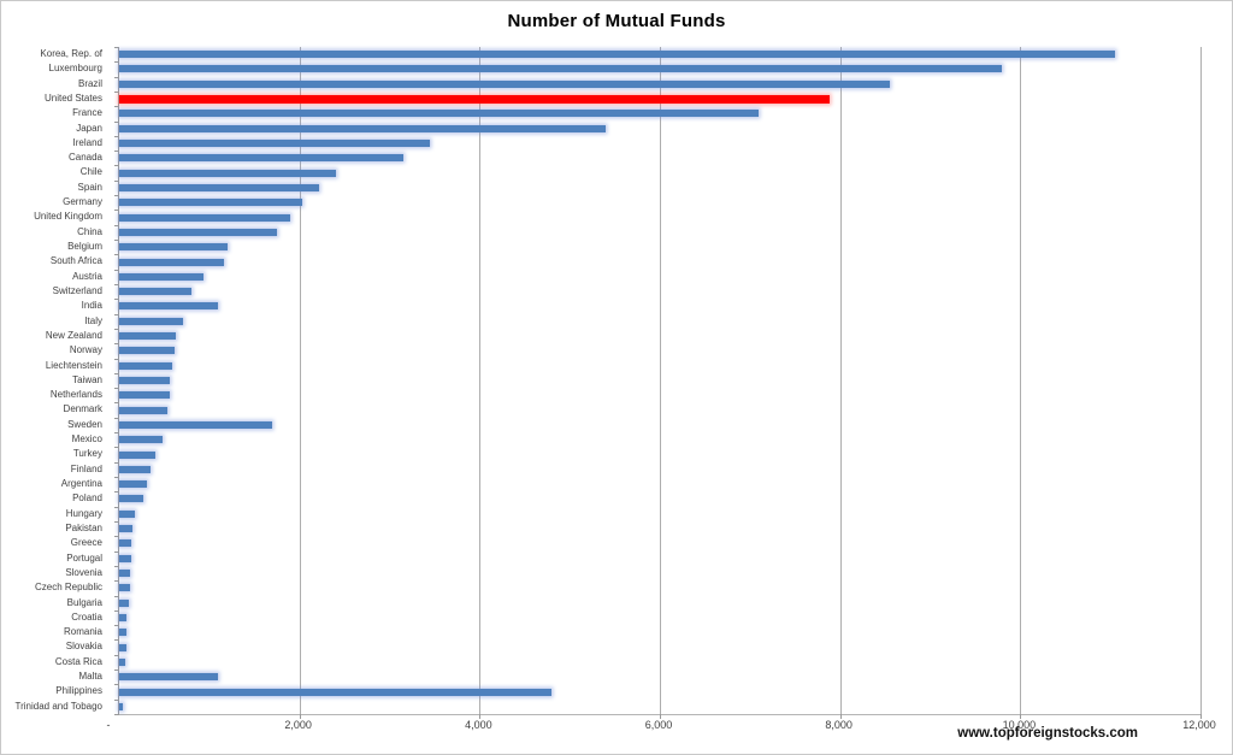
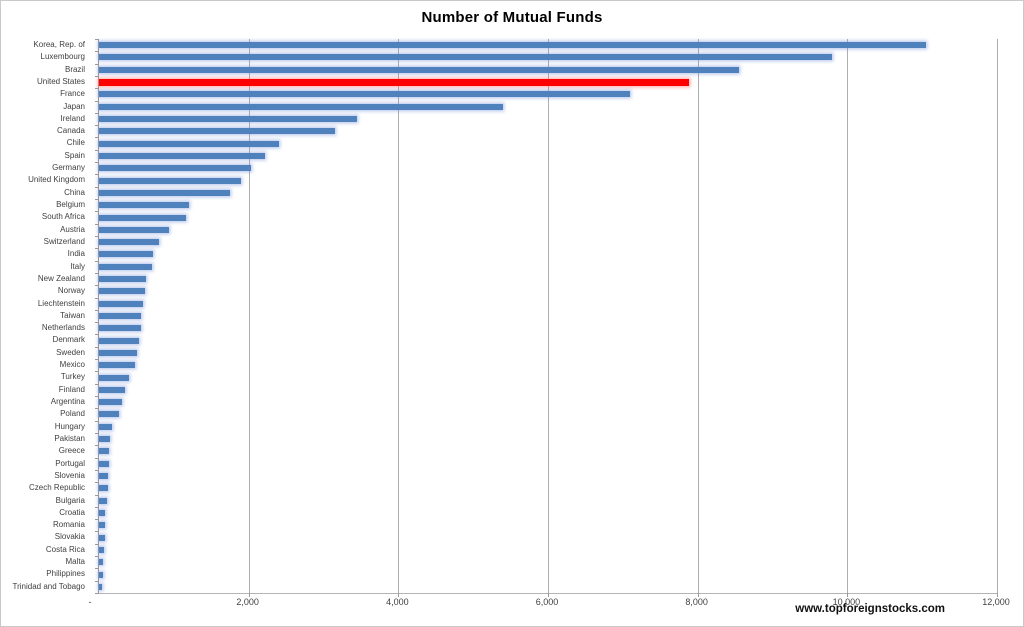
India: 1100 -> 700
Sweden: 1700 -> 500
Malta: 1100 -> 100
Philippines: 4800 -> 100
